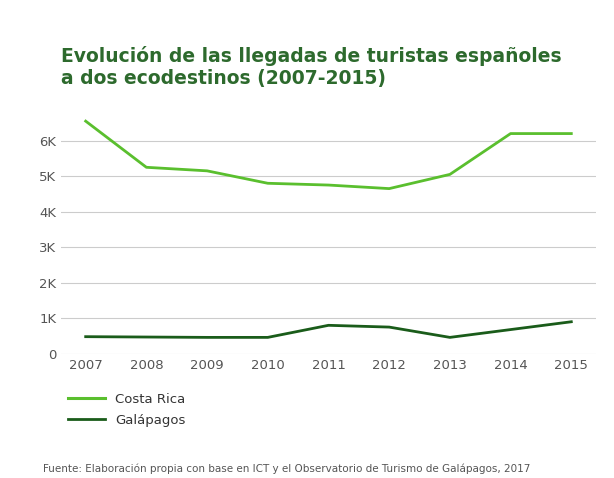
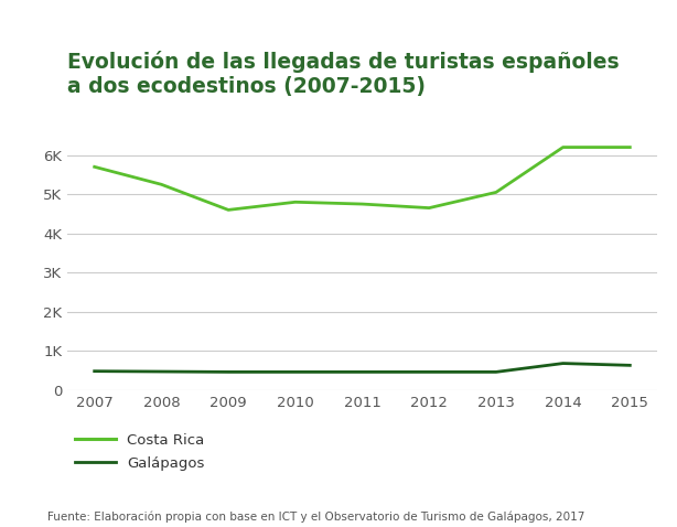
Costa Rica/2007: 6.55K -> 5.70K
Costa Rica/2009: 5.15K -> 4.60K
Galápagos/2011: 0.80K -> 0.46K
Galápagos/2012: 0.75K -> 0.46K
Galápagos/2015: 0.90K -> 0.63K
